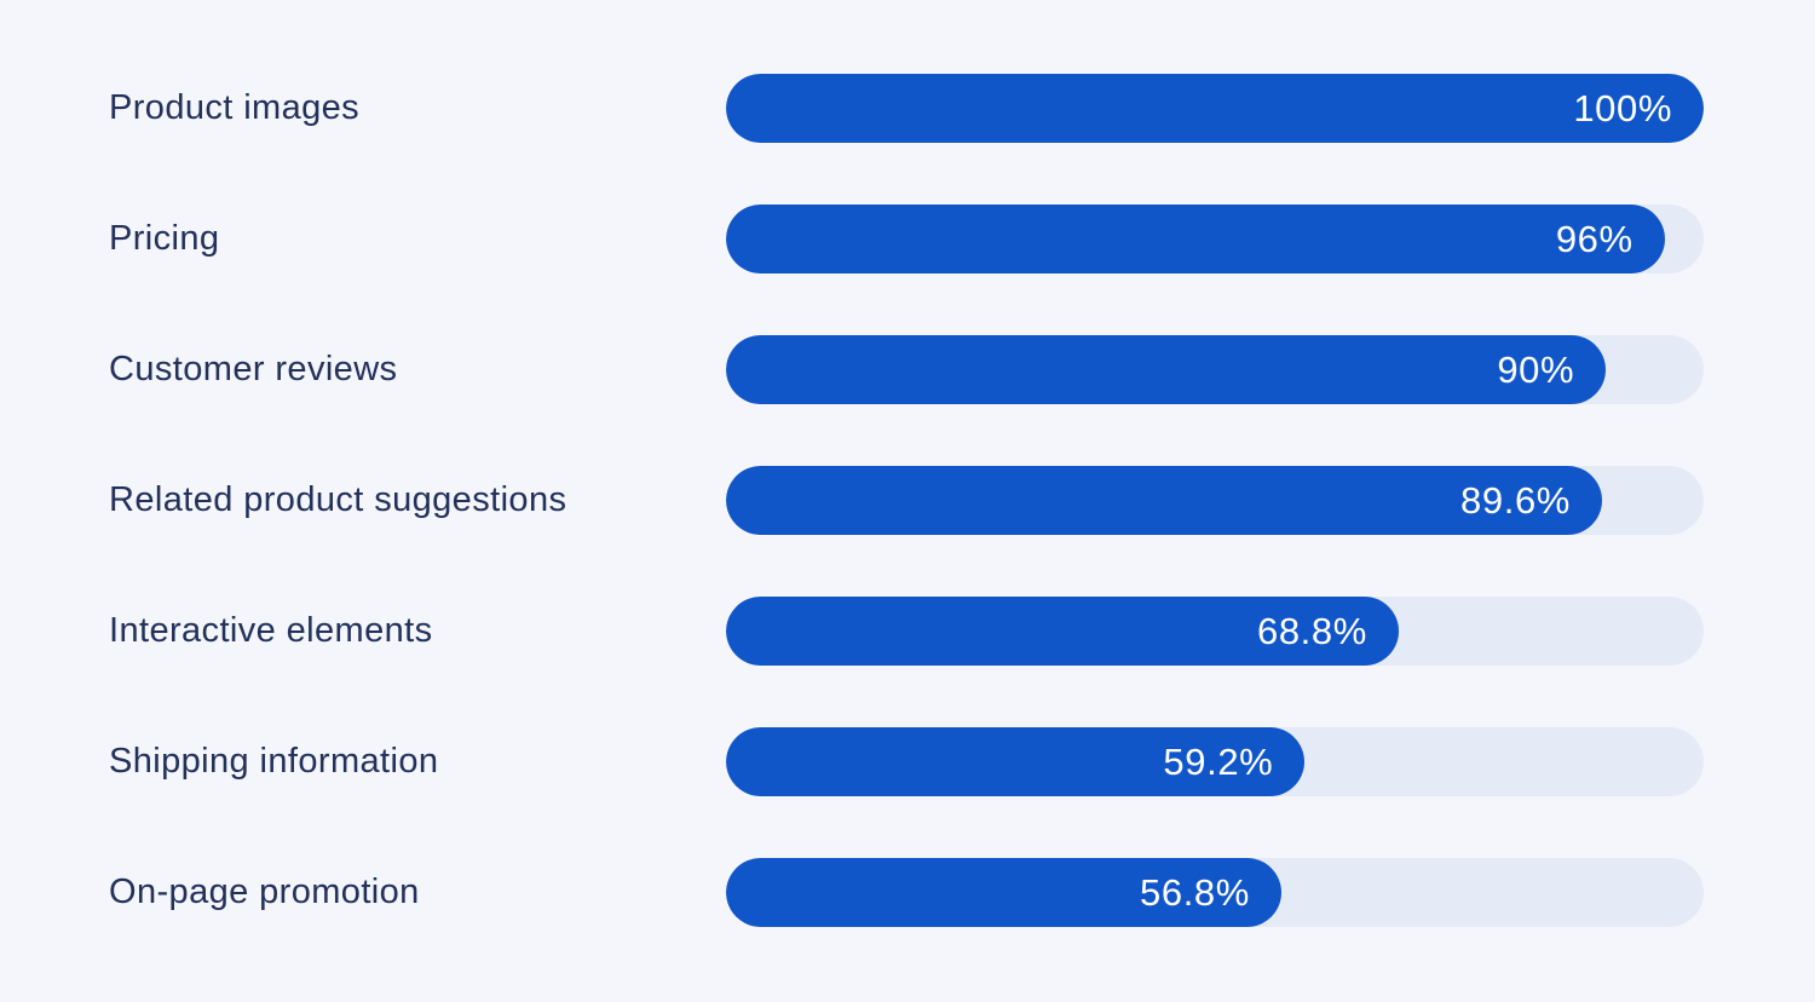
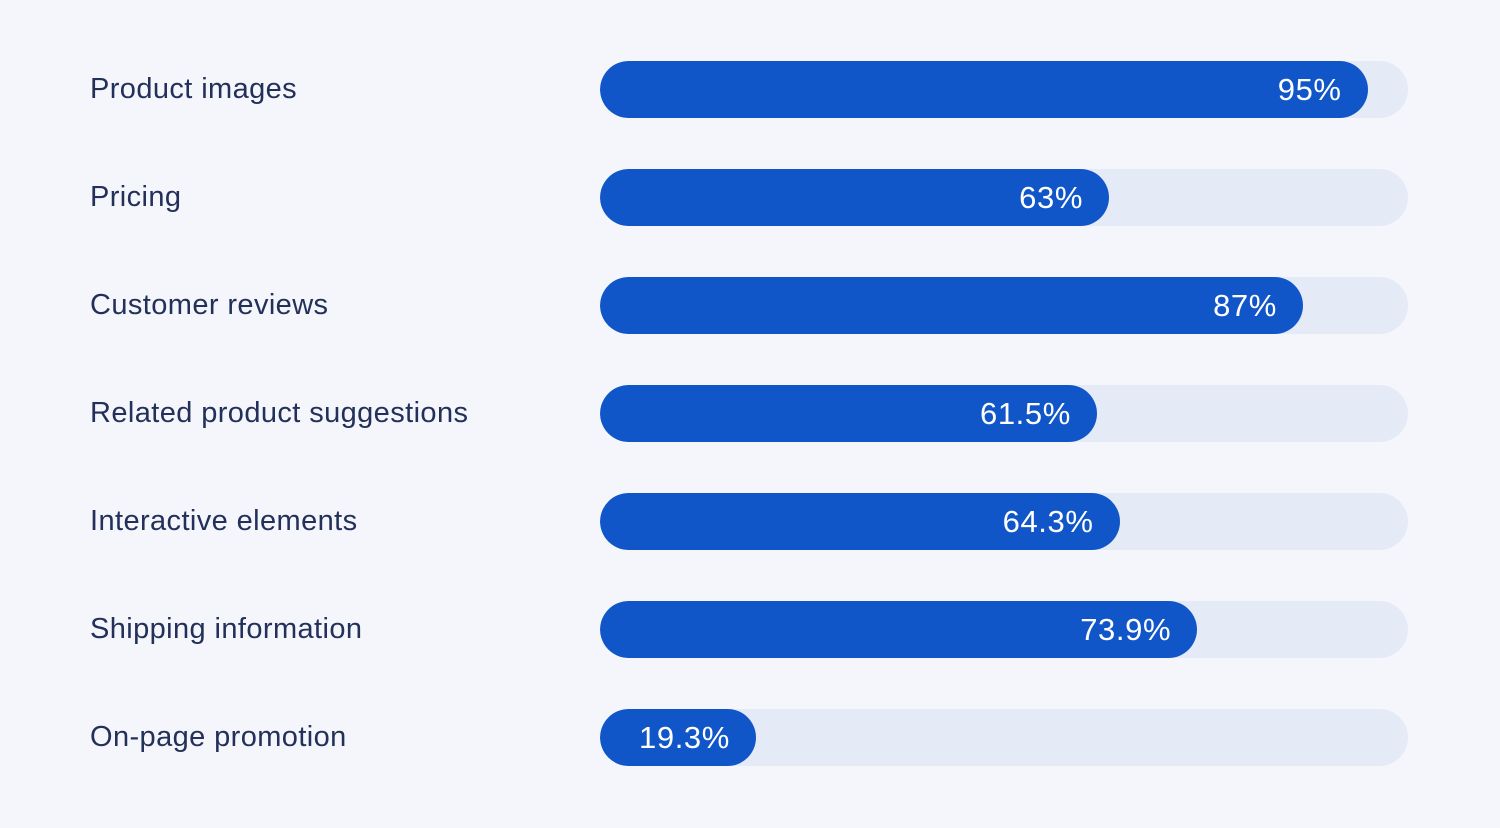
Product images: 100% -> 95%
Pricing: 96% -> 63%
Customer reviews: 90% -> 87%
Related product suggestions: 89.6% -> 61.5%
Interactive elements: 68.8% -> 64.3%
Shipping information: 59.2% -> 73.9%
On-page promotion: 56.8% -> 19.3%
